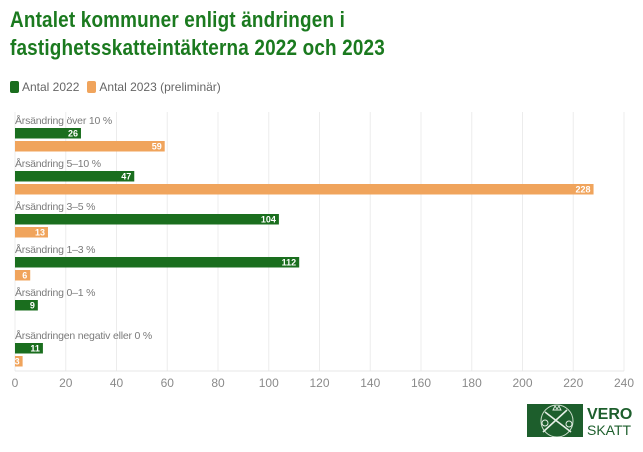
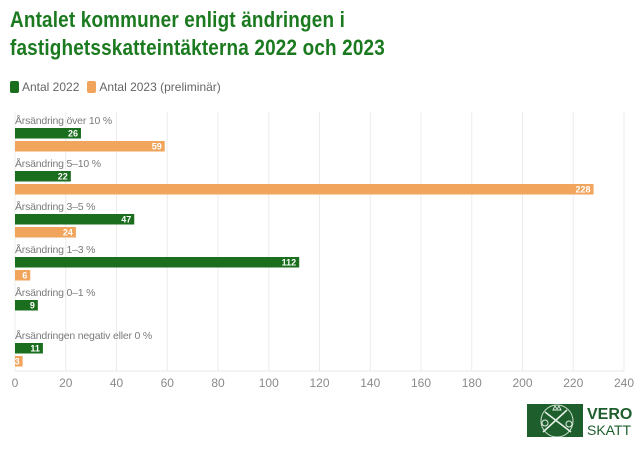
Antal 2022/Årsändring 5–10 %: 47 -> 22
Antal 2022/Årsändring 3–5 %: 104 -> 47
Antal 2023 (preliminär)/Årsändring 3–5 %: 13 -> 24
